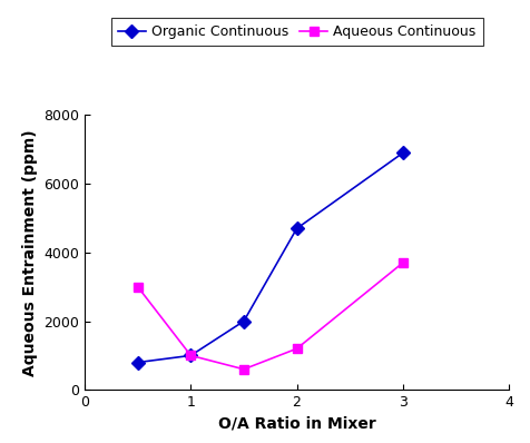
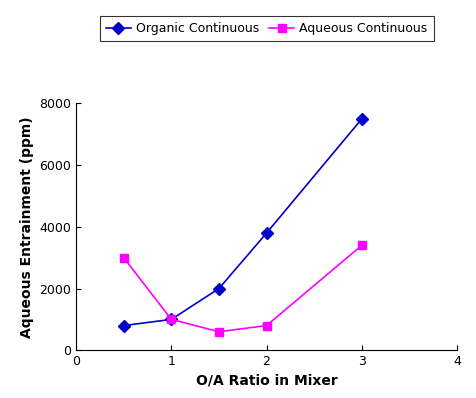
Organic Continuous/2: 4700 -> 3800
Aqueous Continuous/2: 1200 -> 800
Organic Continuous/3: 6900 -> 7500
Aqueous Continuous/3: 3700 -> 3400
